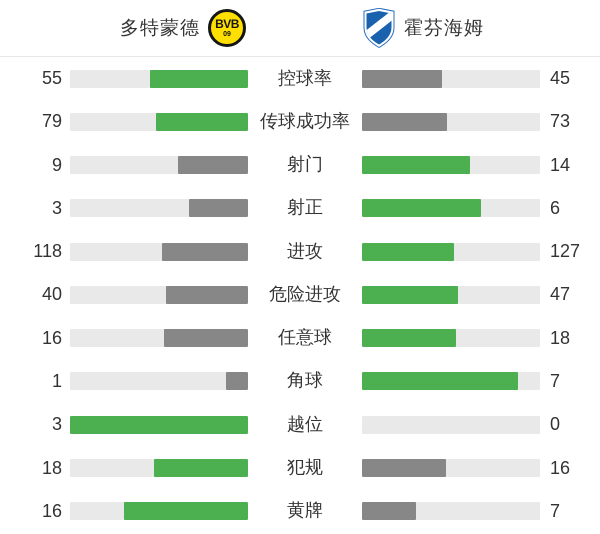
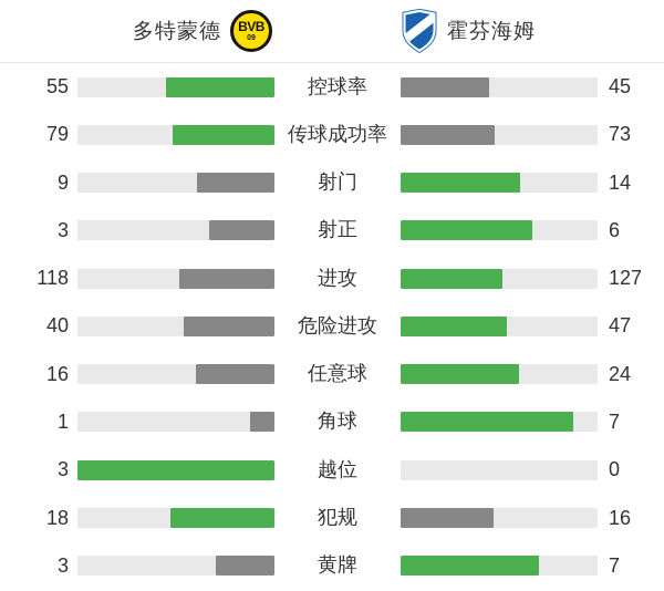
霍芬海姆/任意球: 18 -> 24
多特蒙德/黄牌: 16 -> 3
